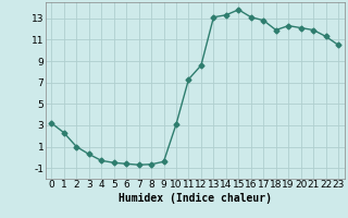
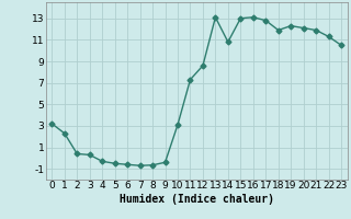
2: 1.0 -> 0.4
14: 13.3 -> 10.8
15: 13.8 -> 13.0
